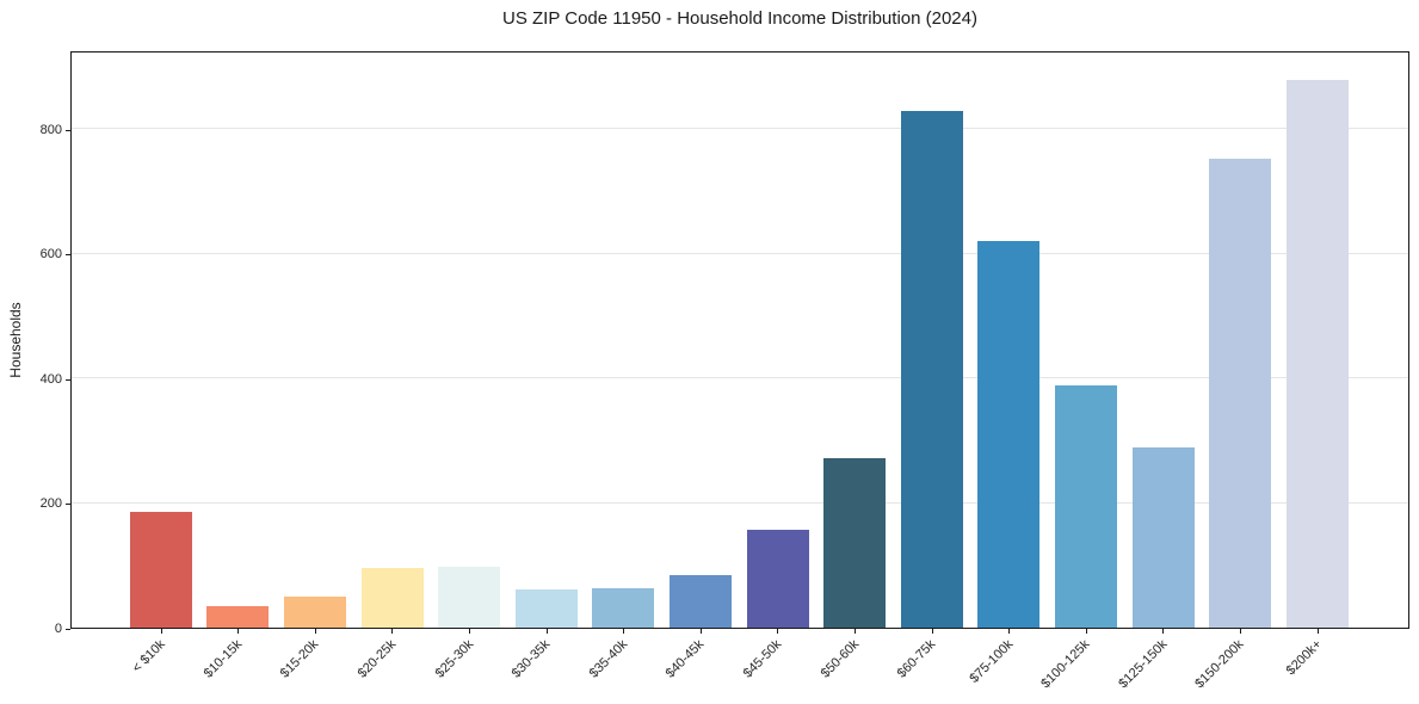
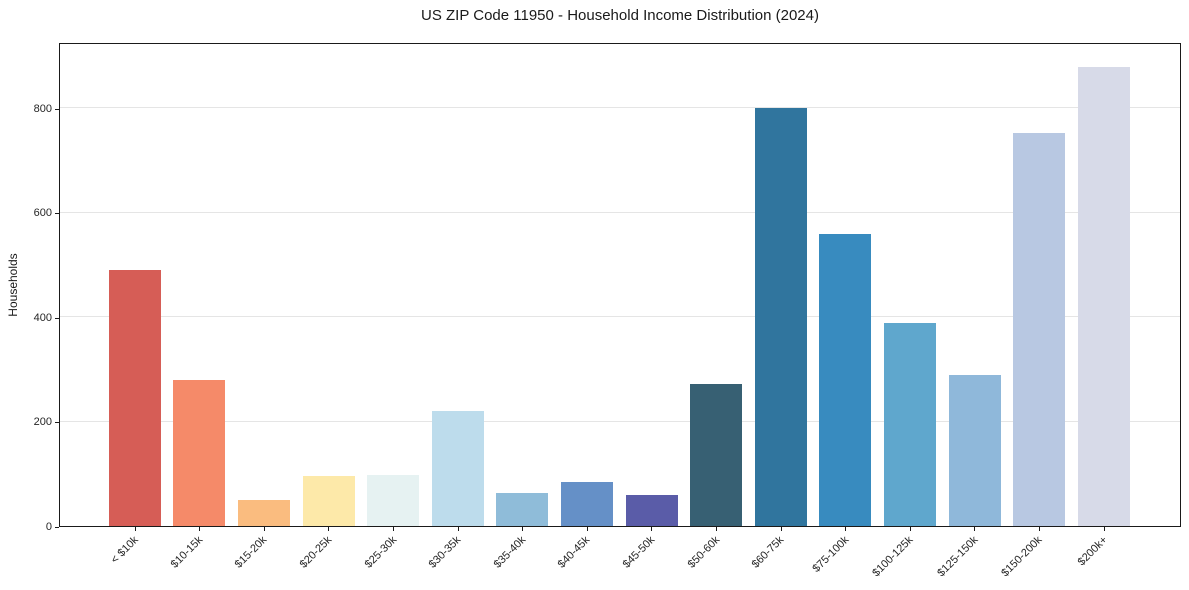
< $10k: 180 -> 490
$10-15k: 40 -> 280
$30-35k: 60 -> 220
$45-50k: 160 -> 60
$60-75k: 830 -> 800
$75-100k: 620 -> 560
